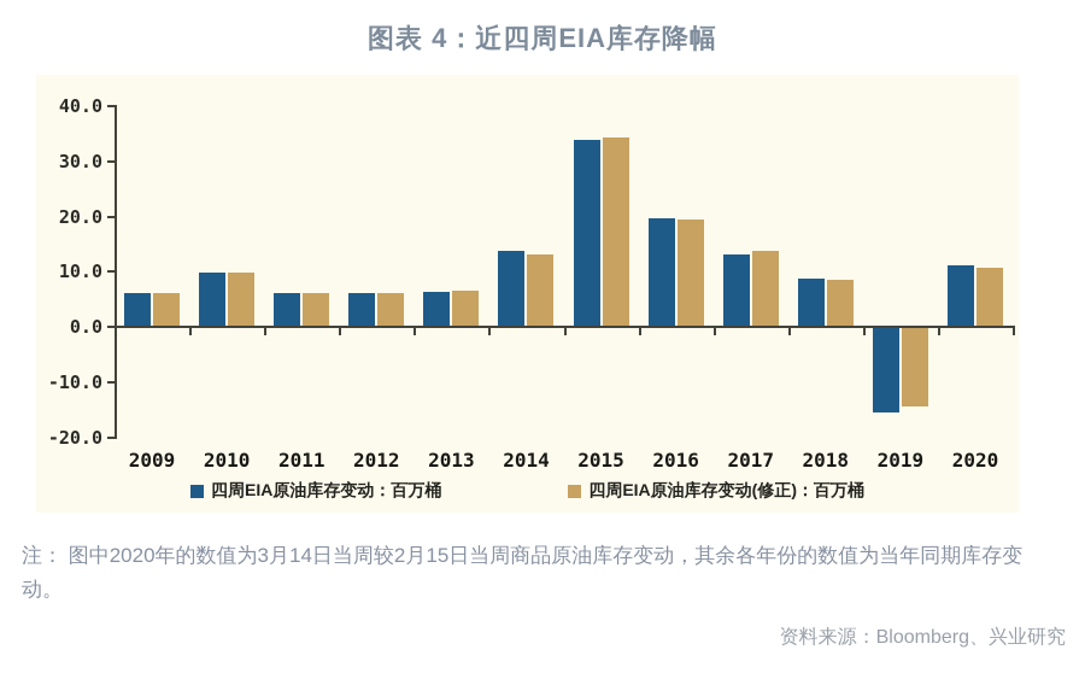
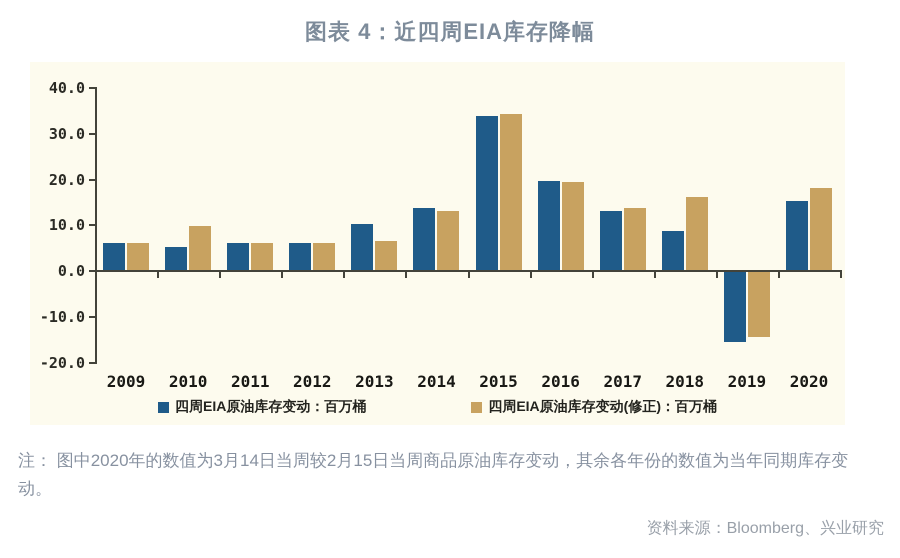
四周EIA原油库存变动：百万桶/2010: 10 -> 5
四周EIA原油库存变动：百万桶/2013: 6 -> 10
四周EIA原油库存变动(修正)：百万桶/2018: 8 -> 16
四周EIA原油库存变动：百万桶/2020: 11 -> 15
四周EIA原油库存变动(修正)：百万桶/2020: 10 -> 18
